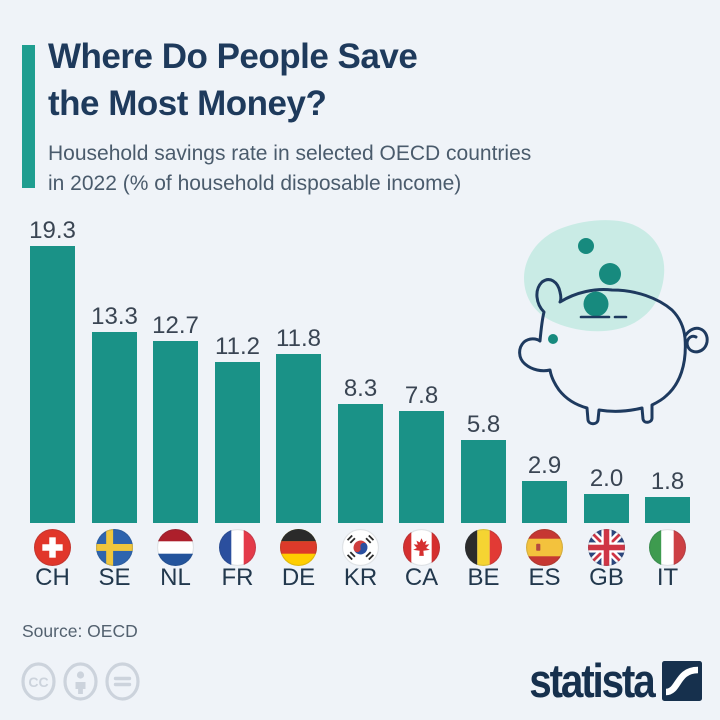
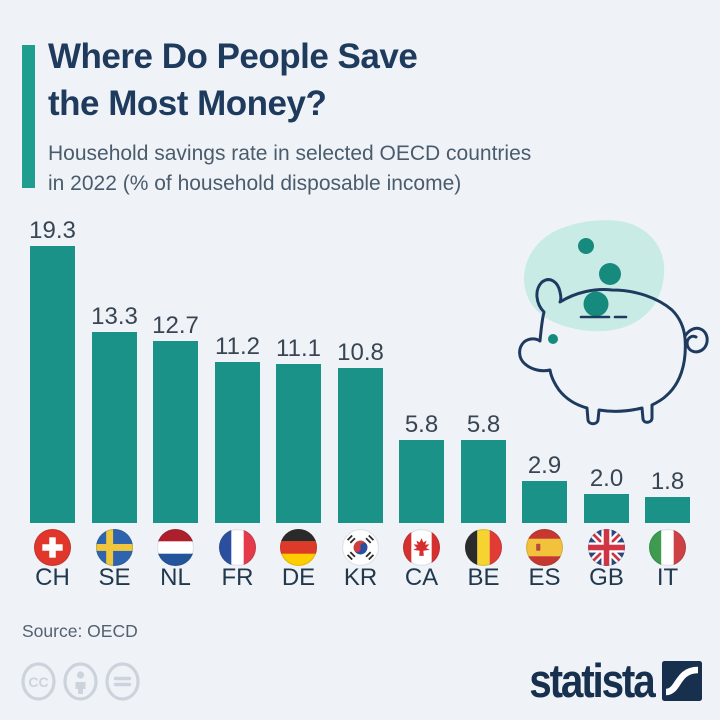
DE: 11.8 -> 11.1
KR: 8.3 -> 10.8
CA: 7.8 -> 5.8
